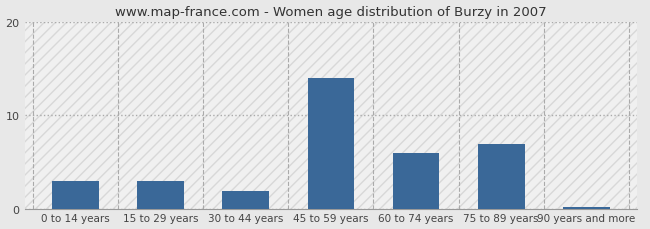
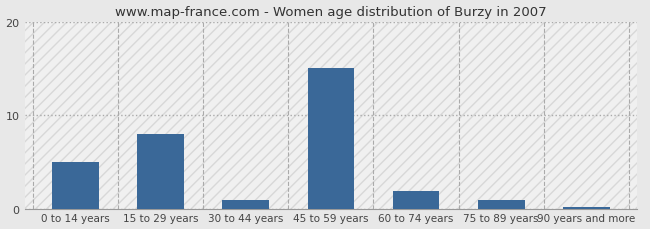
0 to 14 years: 3.0 -> 5.0
15 to 29 years: 3.0 -> 8.0
30 to 44 years: 2.0 -> 1.0
45 to 59 years: 14.0 -> 15.0
60 to 74 years: 6.0 -> 2.0
75 to 89 years: 7.0 -> 1.0
